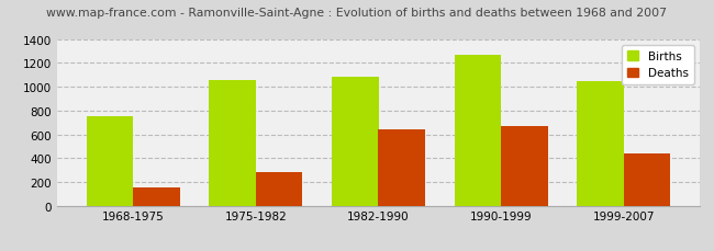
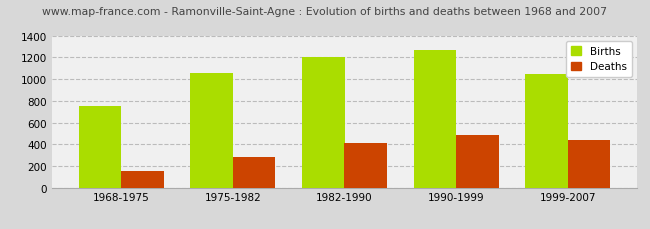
Births/1982-1990: 1080 -> 1200
Deaths/1982-1990: 640 -> 410
Deaths/1990-1999: 670 -> 480
